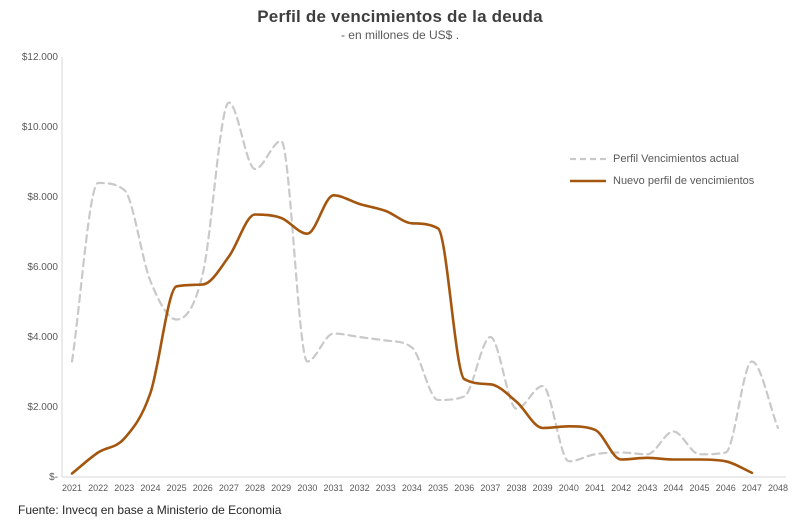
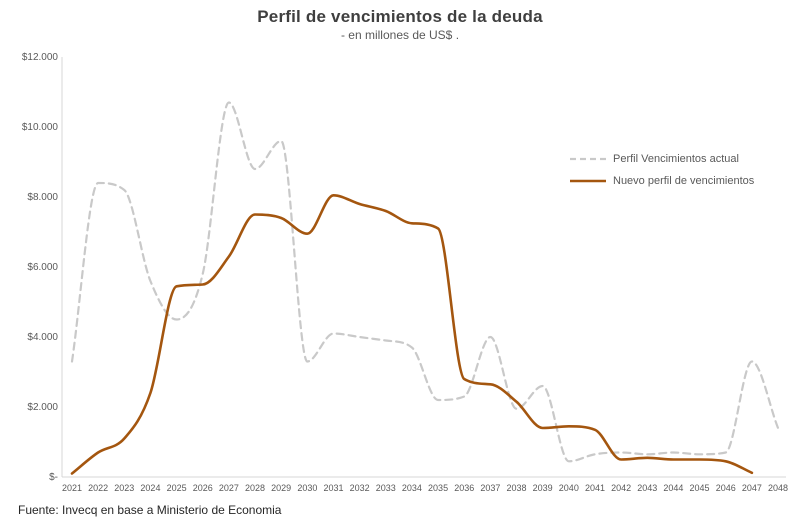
Perfil Vencimientos actual/2044: $1300 -> $700
